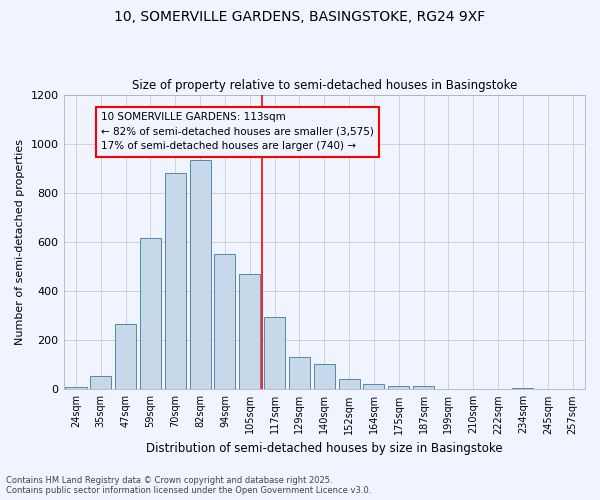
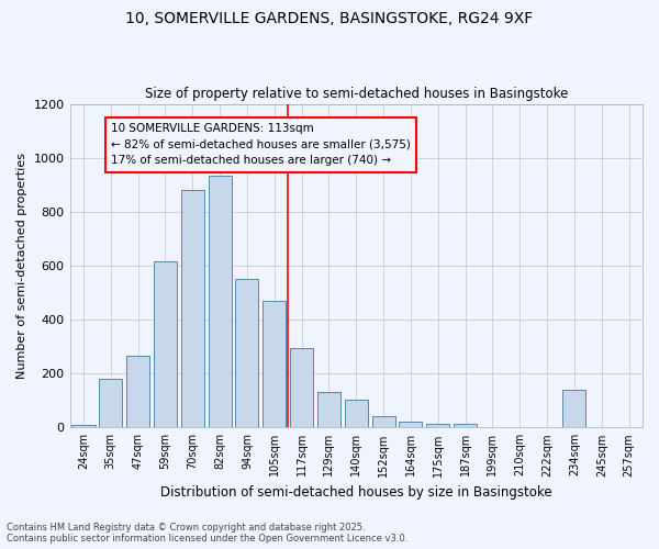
35sqm: 55 -> 180
234sqm: 5 -> 140
